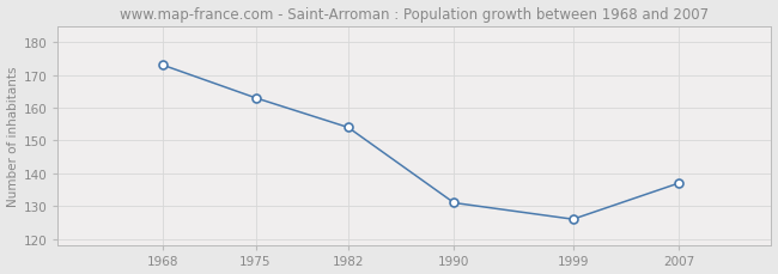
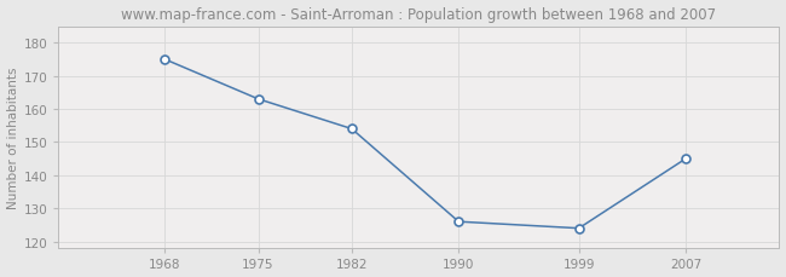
1968: 173 -> 175
1990: 131 -> 126
1999: 126 -> 124
2007: 137 -> 145
